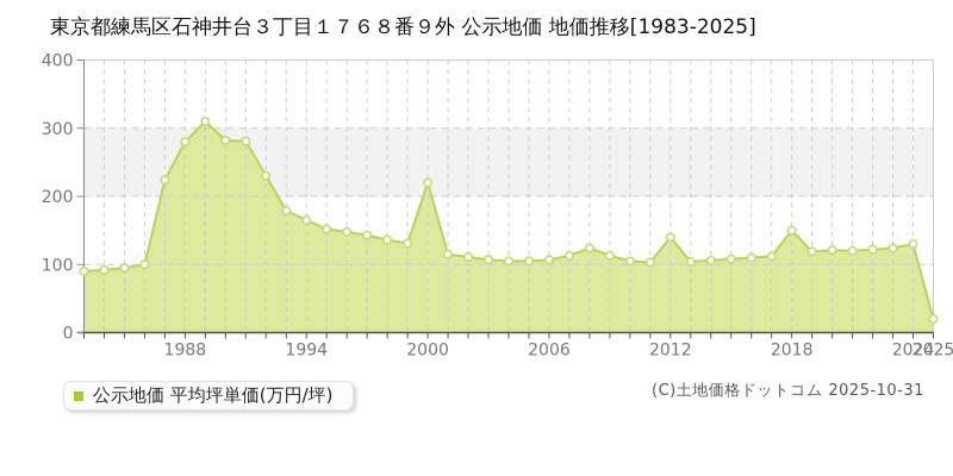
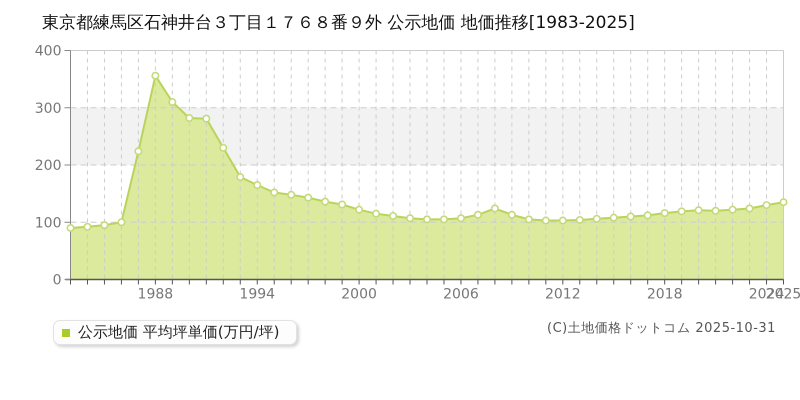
1988: 280 -> 360
2000: 220 -> 120
2012: 140 -> 100
2018: 150 -> 120
2025: 20 -> 140
